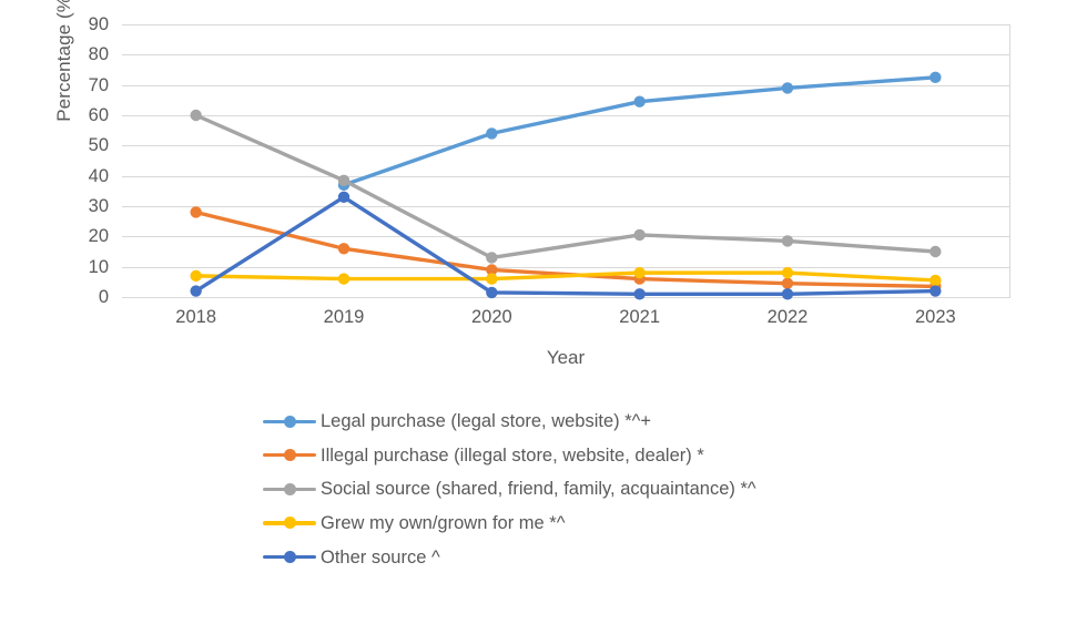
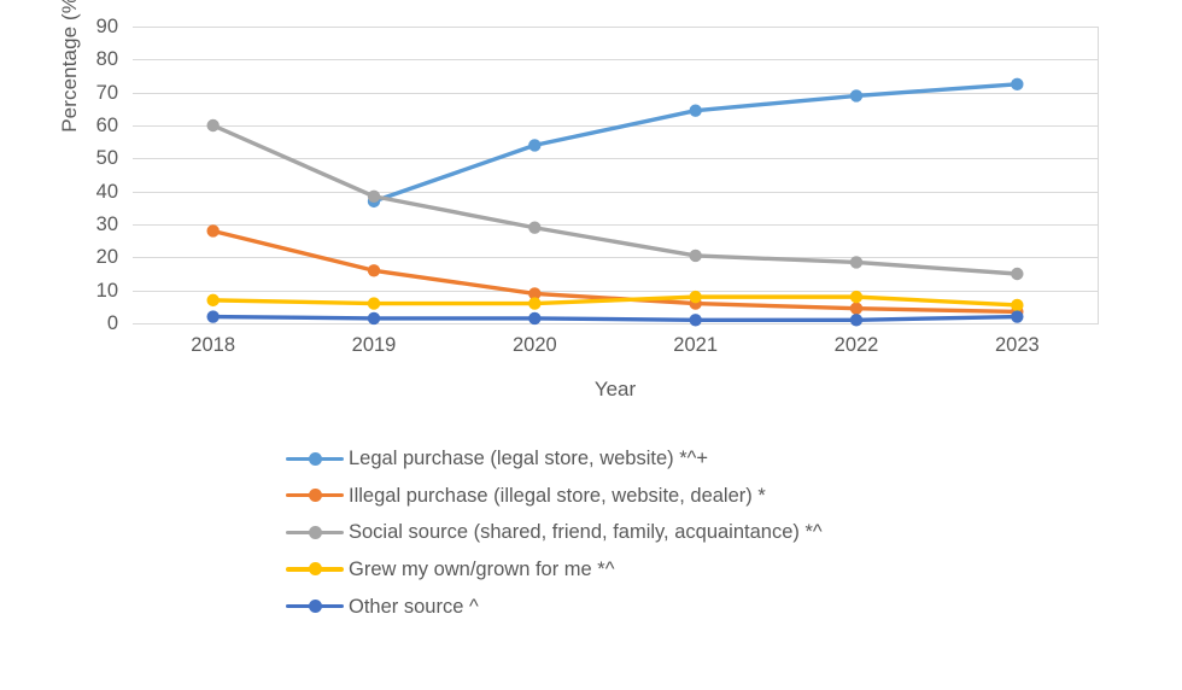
Other source ^/2019: 33 -> 2
Social source (shared, friend, family, acquaintance) *^/2020: 13 -> 29
